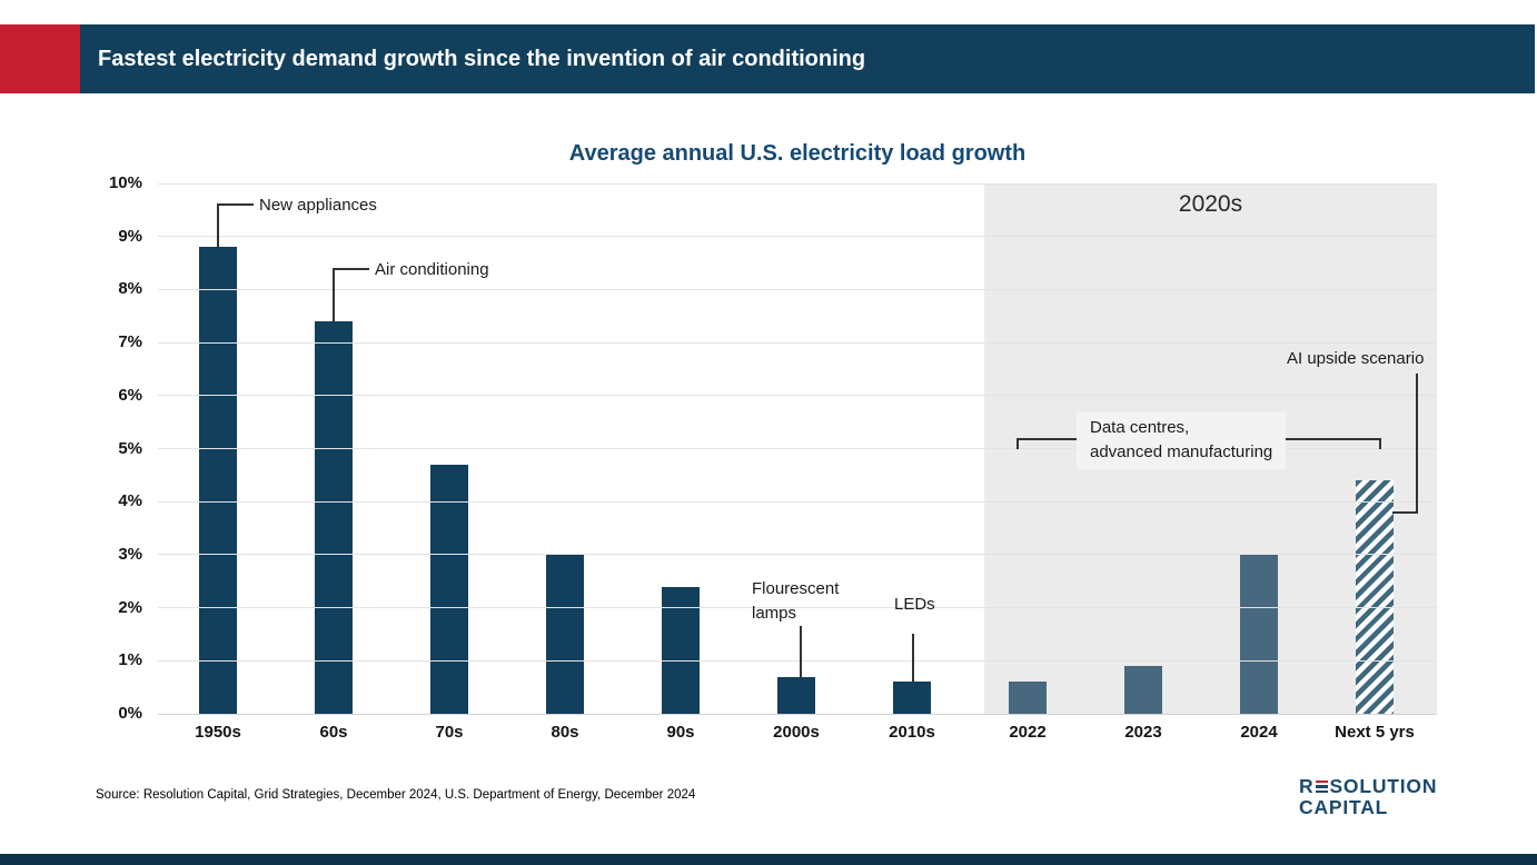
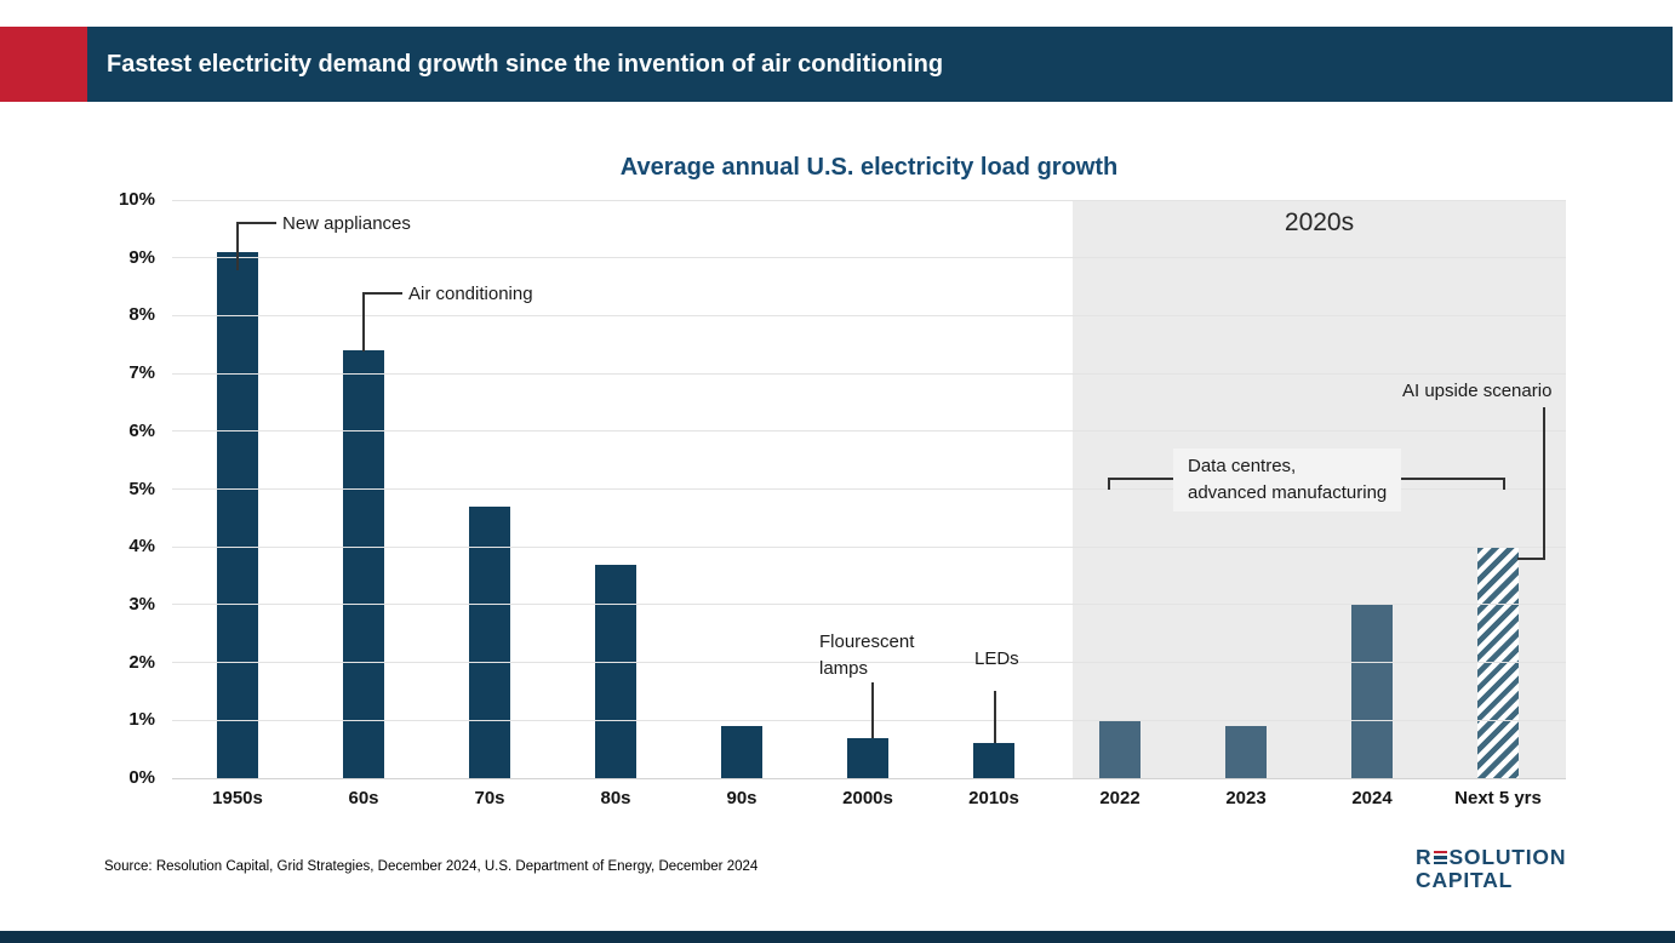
1950s: 8.8% -> 9.1%
80s: 3.0% -> 3.7%
90s: 2.4% -> 0.9%
2022: 0.6% -> 1.0%
Next 5 yrs: 4.4% -> 4.0%
